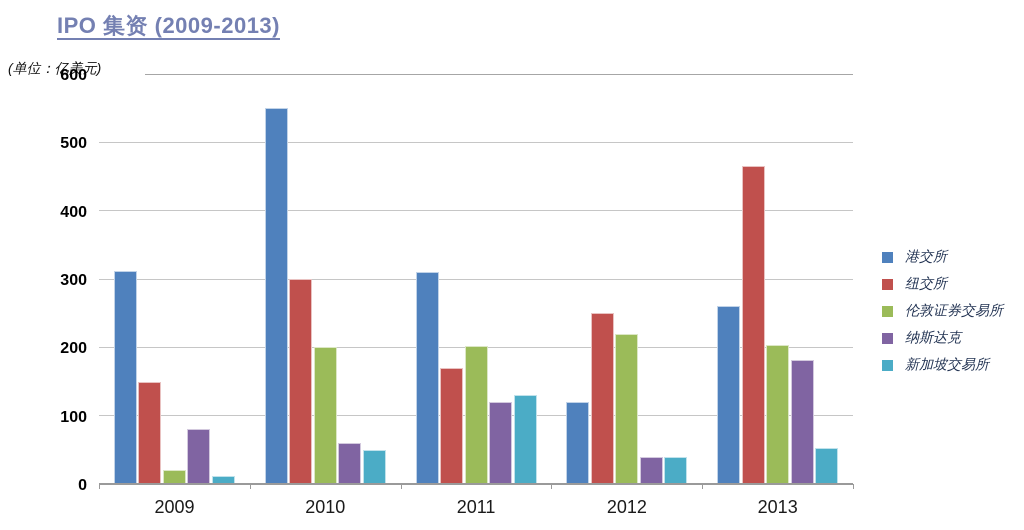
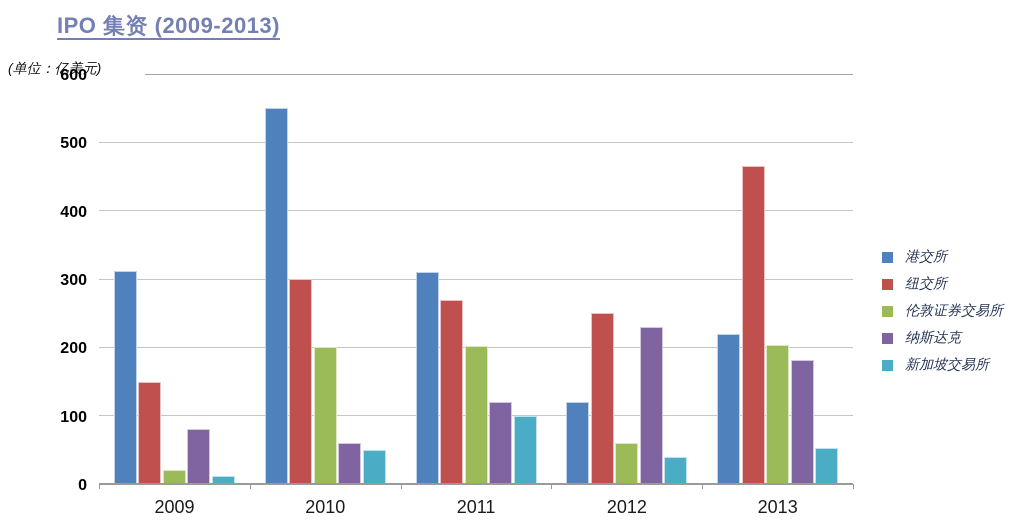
纽交所/2011: 170 -> 270
新加坡交易所/2011: 130 -> 100
伦敦证券交易所/2012: 220 -> 60
纳斯达克/2012: 40 -> 230
港交所/2013: 260 -> 220
